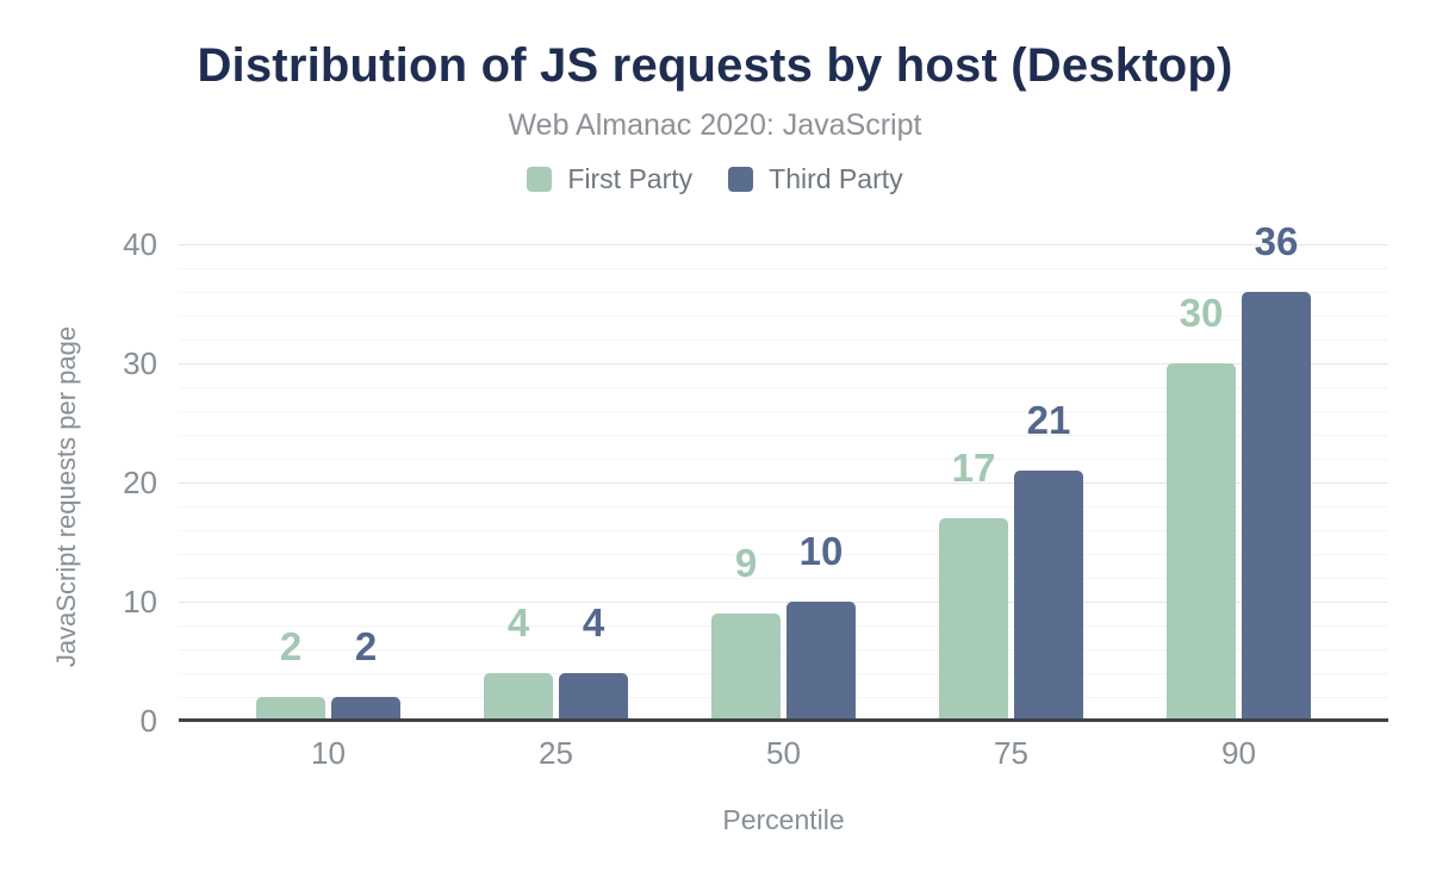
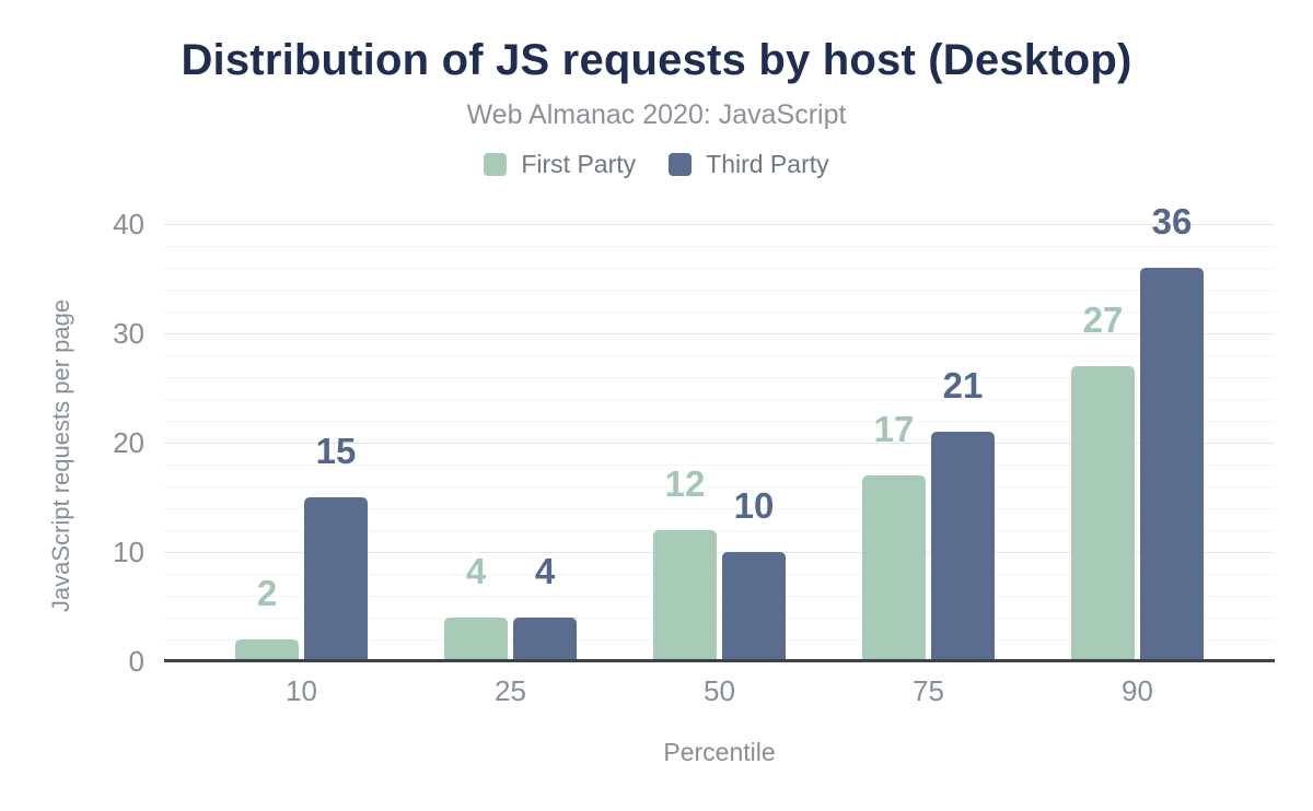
Third Party/10: 2 -> 15
First Party/50: 9 -> 12
First Party/90: 30 -> 27
